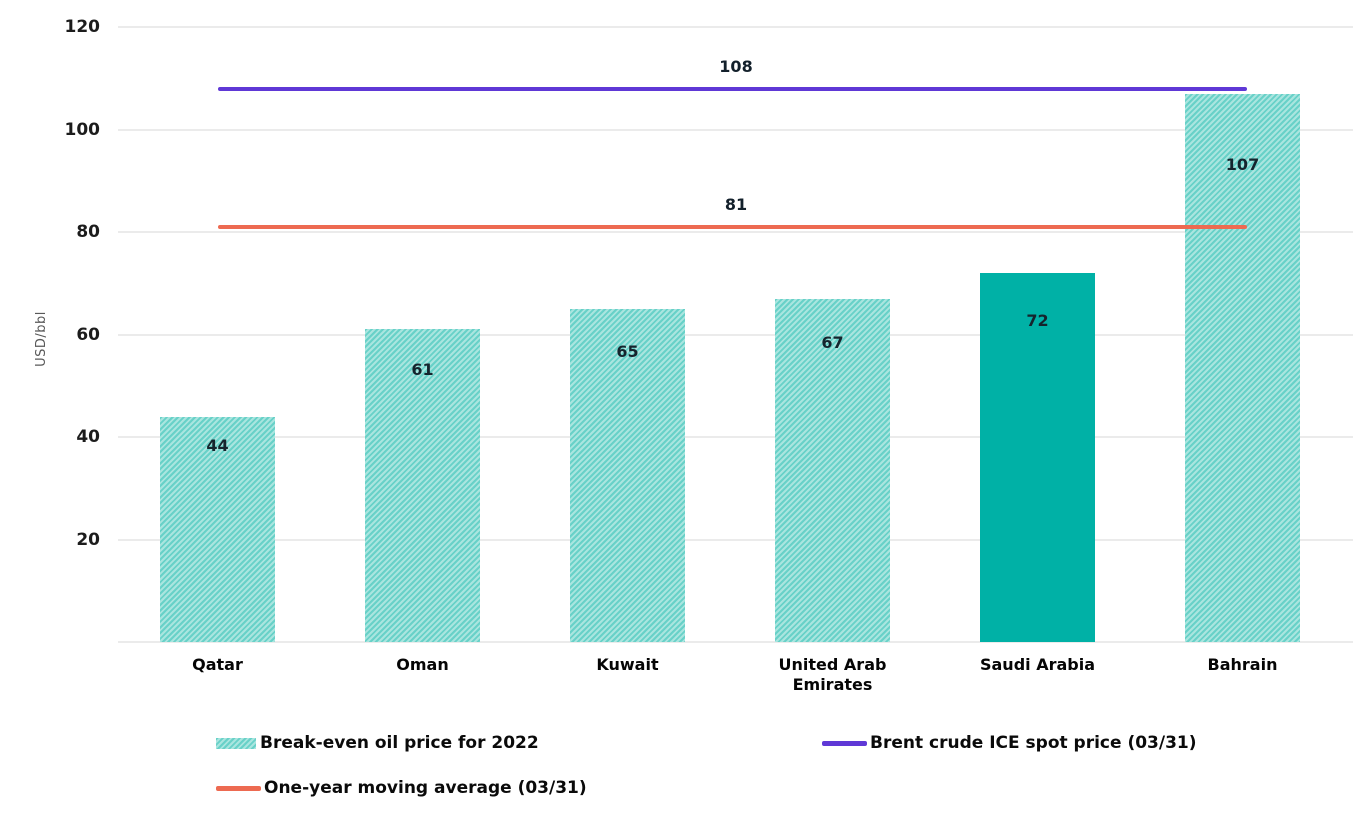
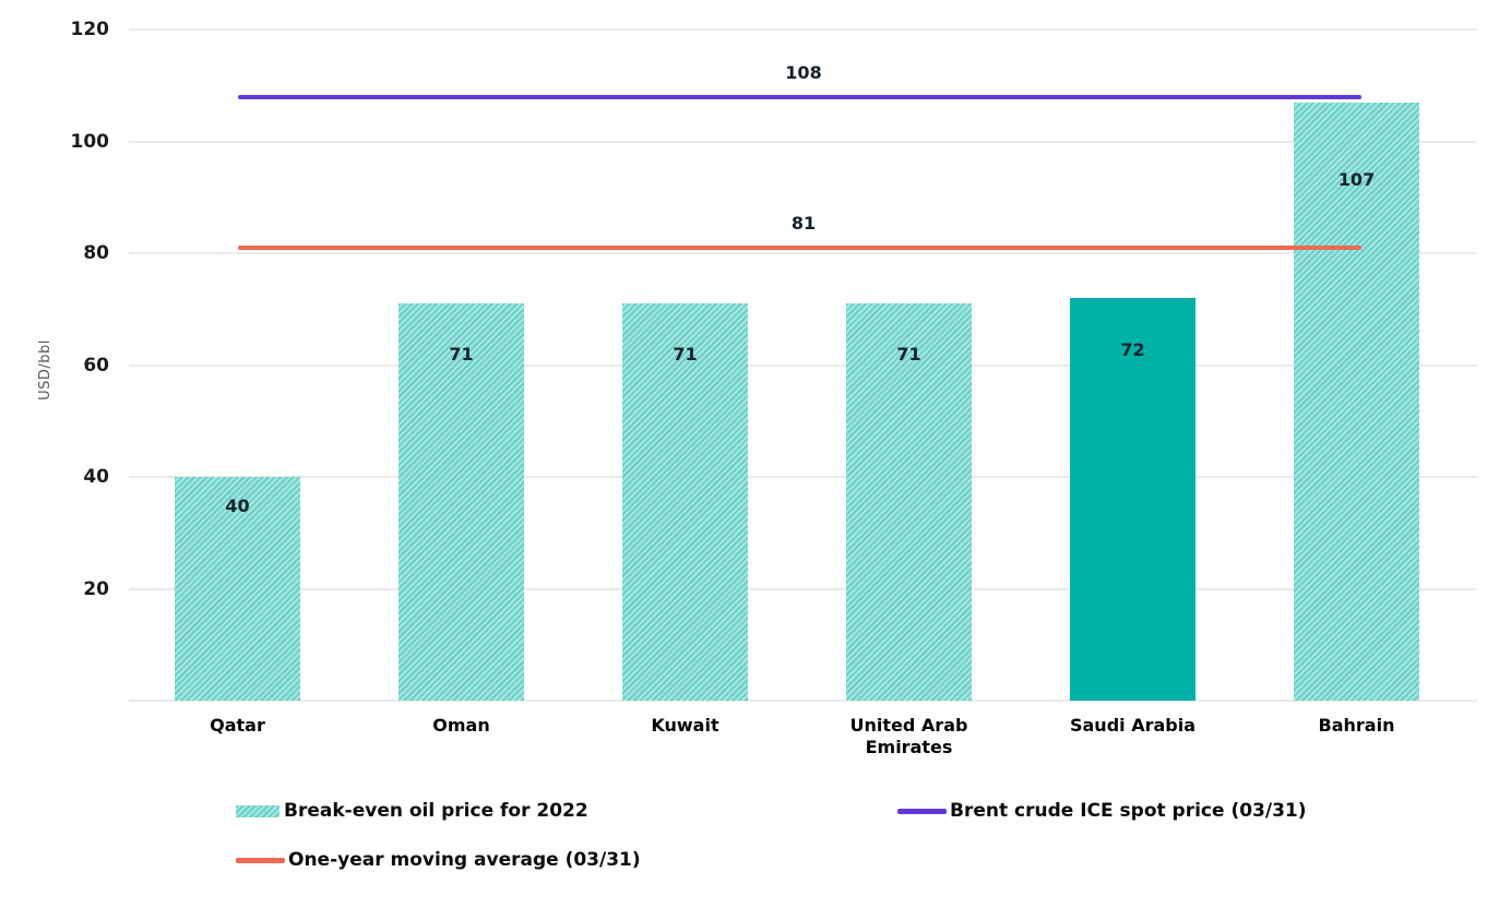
Qatar: 44 -> 40
Oman: 61 -> 71
Kuwait: 65 -> 71
United Arab Emirates: 67 -> 71
